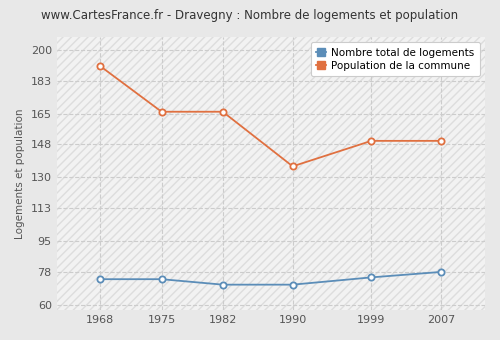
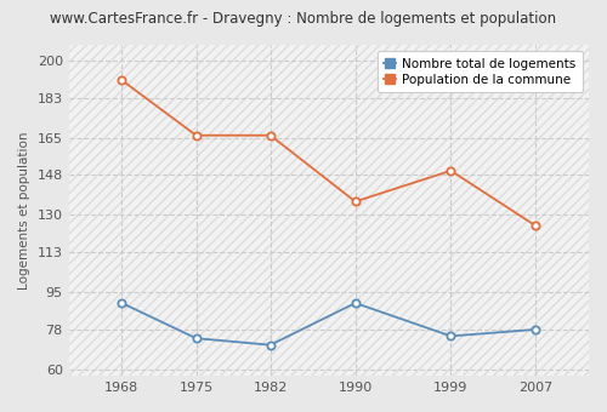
Nombre total de logements/1968: 74 -> 90
Nombre total de logements/1990: 71 -> 90
Population de la commune/2007: 150 -> 125
